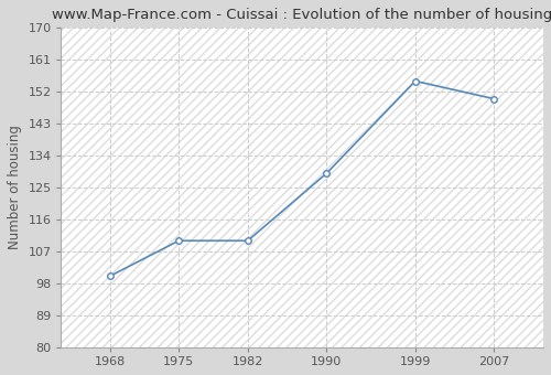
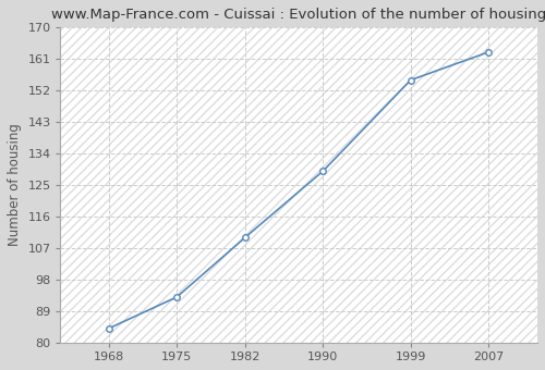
1968: 100 -> 84
1975: 110 -> 93
2007: 150 -> 163
